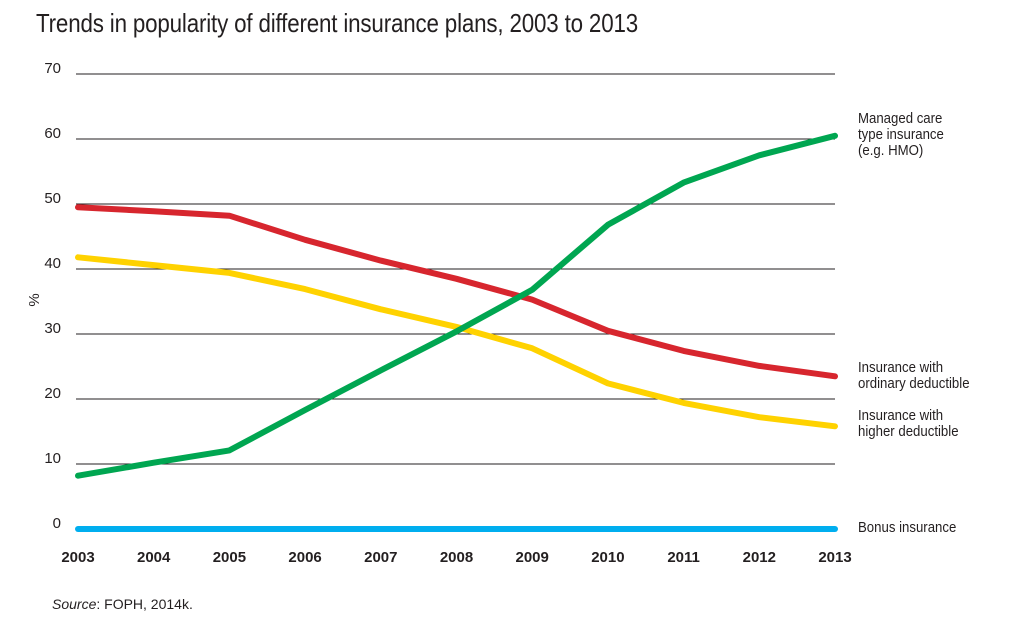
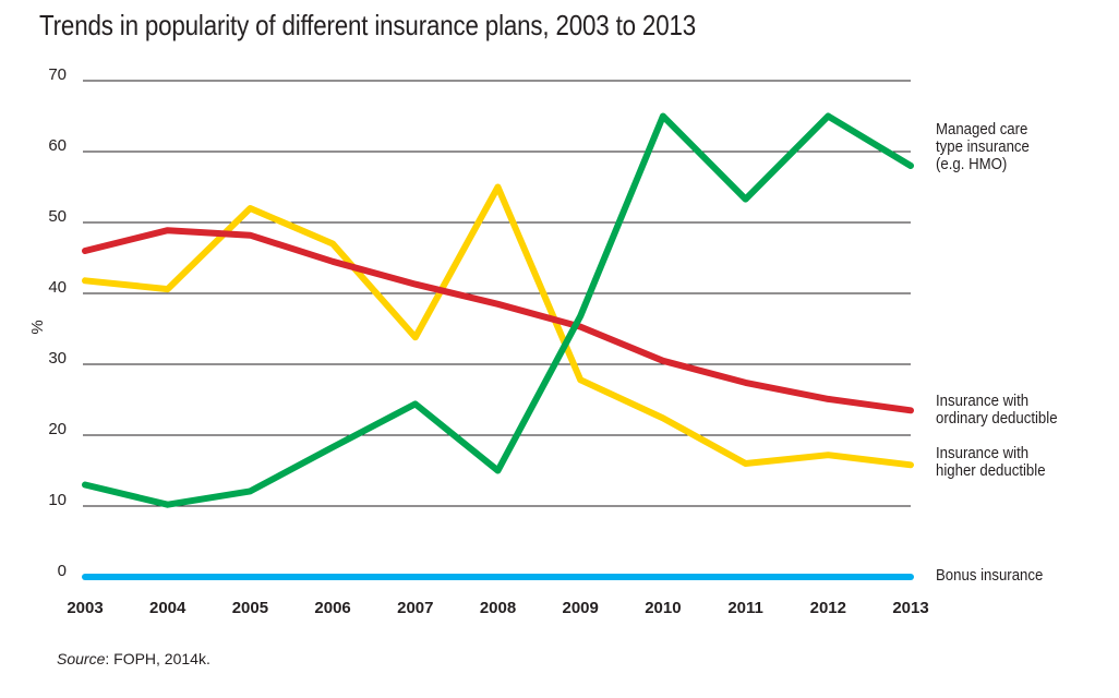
Managed care type insurance (e.g. HMO)/2003: 8 -> 13
Insurance with ordinary deductible/2003: 50 -> 46
Insurance with higher deductible/2005: 39 -> 52
Insurance with higher deductible/2006: 37 -> 47
Managed care type insurance (e.g. HMO)/2008: 30 -> 15
Insurance with higher deductible/2008: 31 -> 55
Managed care type insurance (e.g. HMO)/2010: 47 -> 65
Insurance with higher deductible/2011: 19 -> 16
Managed care type insurance (e.g. HMO)/2012: 58 -> 65
Managed care type insurance (e.g. HMO)/2013: 60 -> 58
